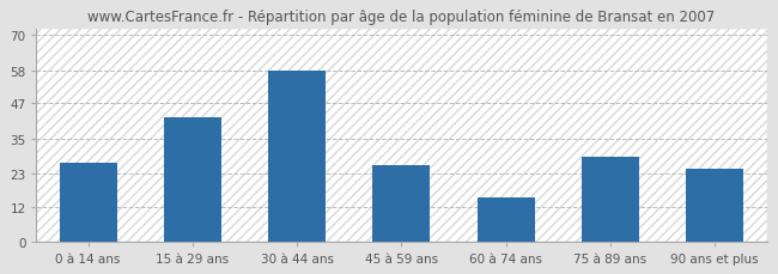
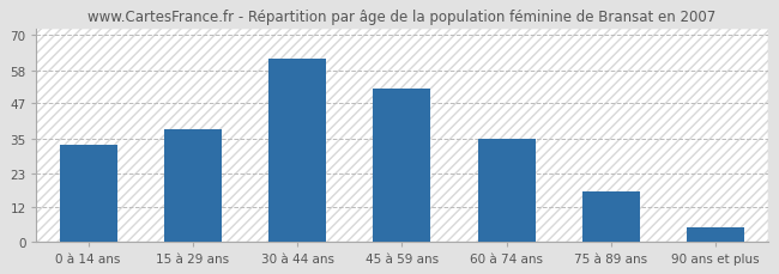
0 à 14 ans: 27 -> 33
15 à 29 ans: 42 -> 38
30 à 44 ans: 58 -> 62
45 à 59 ans: 26 -> 52
60 à 74 ans: 15 -> 35
75 à 89 ans: 29 -> 17
90 ans et plus: 25 -> 5
